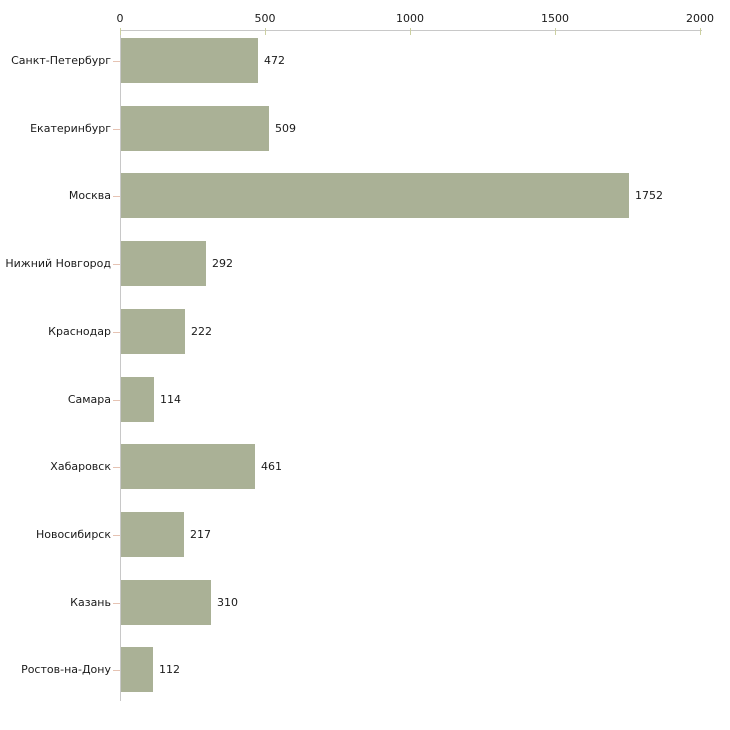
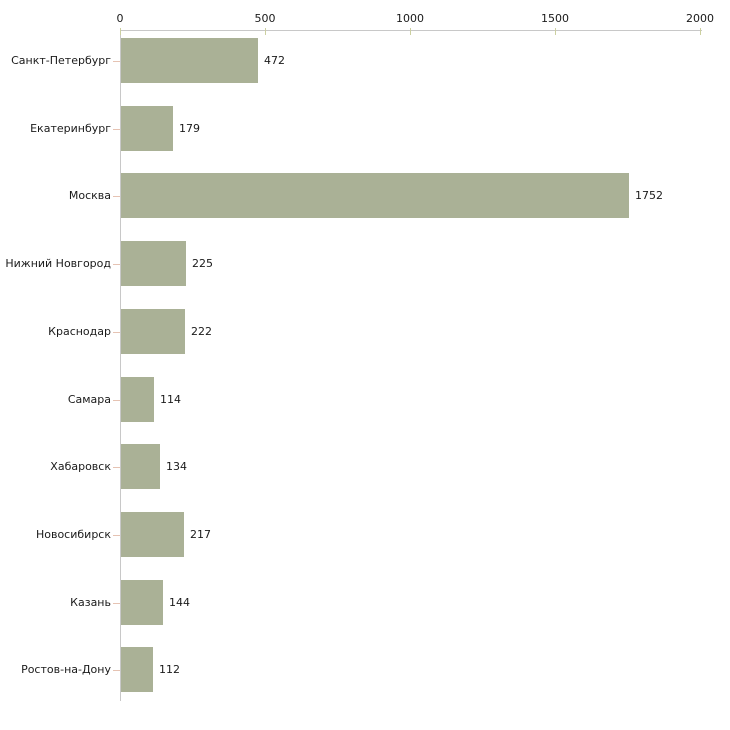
Екатеринбург: 509 -> 179
Нижний Новгород: 292 -> 225
Хабаровск: 461 -> 134
Казань: 310 -> 144
